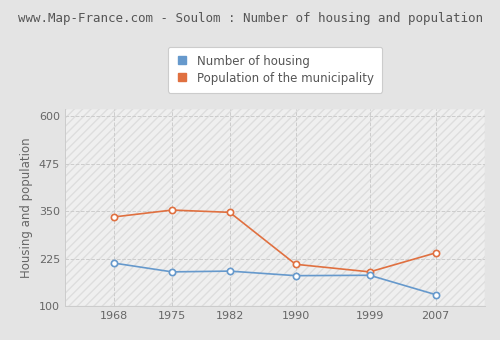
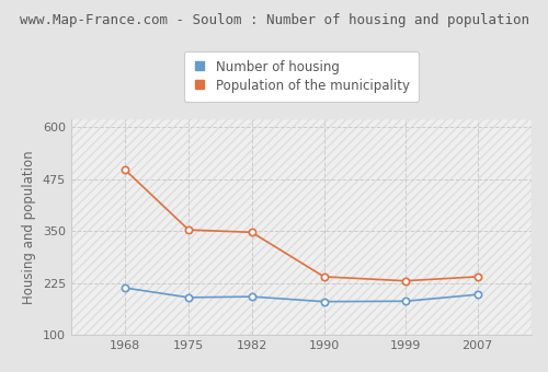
Population of the municipality/1968: 335 -> 497
Population of the municipality/1990: 210 -> 240
Population of the municipality/1999: 190 -> 230
Number of housing/2007: 130 -> 197
